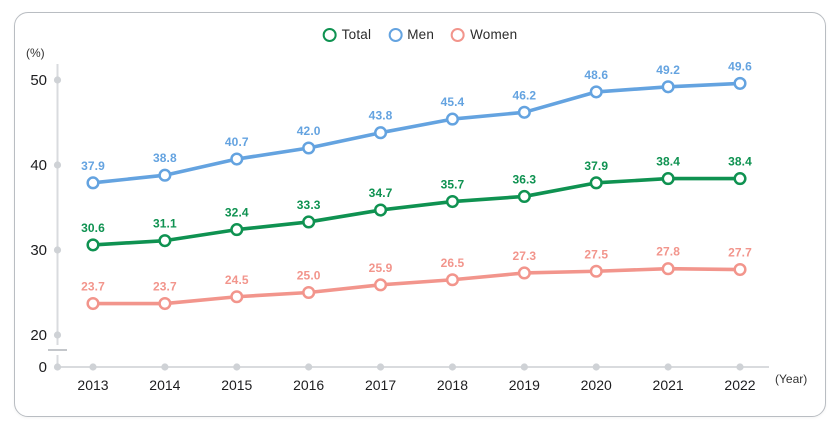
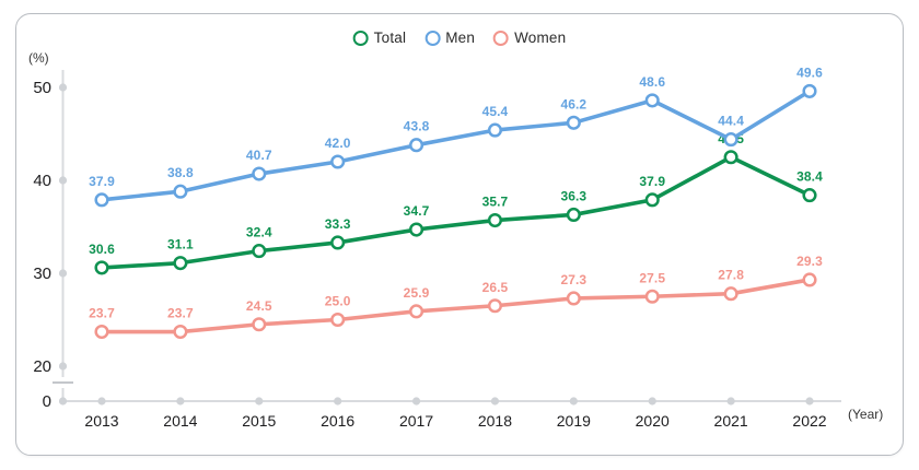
Total/2021: 38.4 -> 42.5
Men/2021: 49.2 -> 44.4
Women/2022: 27.7 -> 29.3
